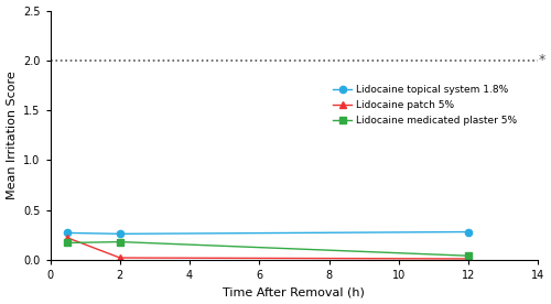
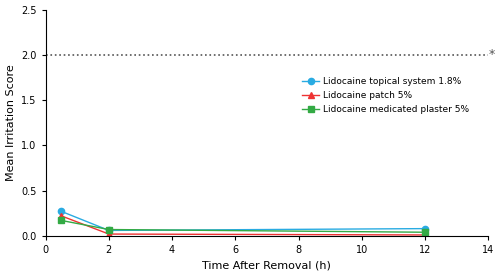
Lidocaine topical system 1.8%/2: 0.26 -> 0.06
Lidocaine medicated plaster 5%/2: 0.18 -> 0.07
Lidocaine topical system 1.8%/12: 0.28 -> 0.08
